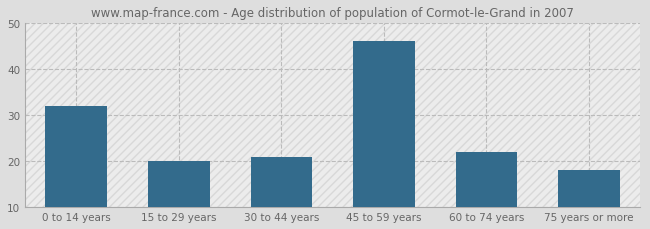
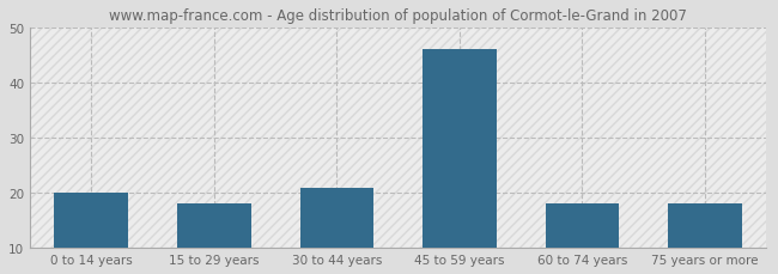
0 to 14 years: 32 -> 20
15 to 29 years: 20 -> 18
60 to 74 years: 22 -> 18
